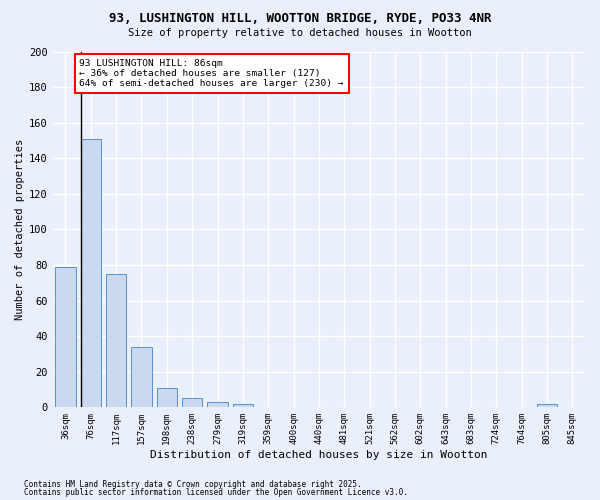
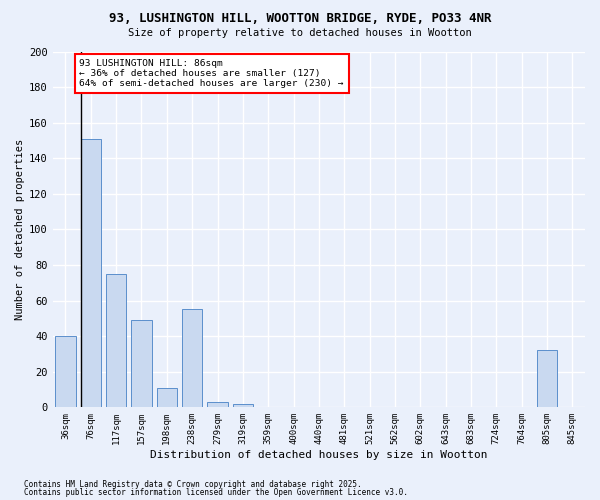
36sqm: 79 -> 40
157sqm: 34 -> 49
238sqm: 5 -> 55
805sqm: 2 -> 32
